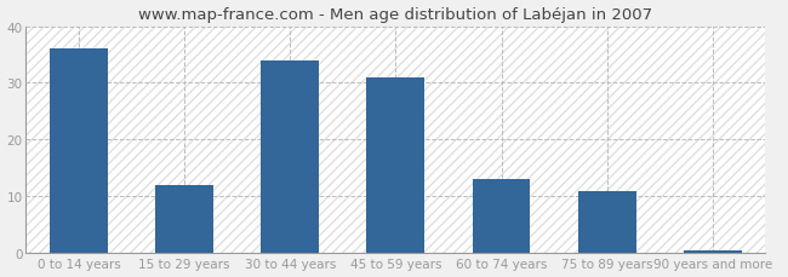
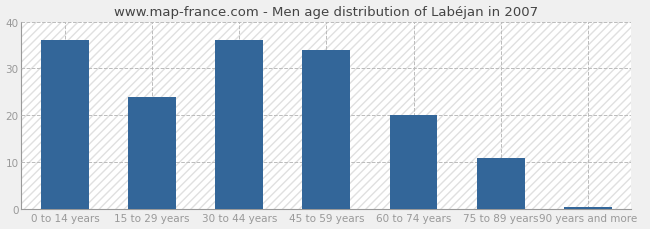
15 to 29 years: 12.0 -> 24.0
30 to 44 years: 34.0 -> 36.0
45 to 59 years: 31.0 -> 34.0
60 to 74 years: 13.0 -> 20.0
